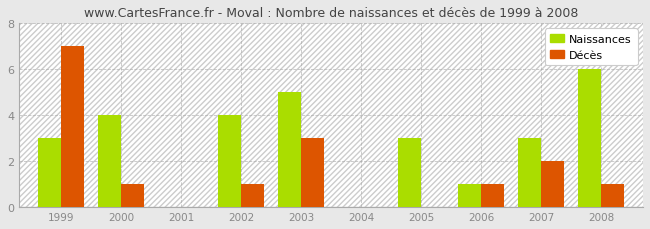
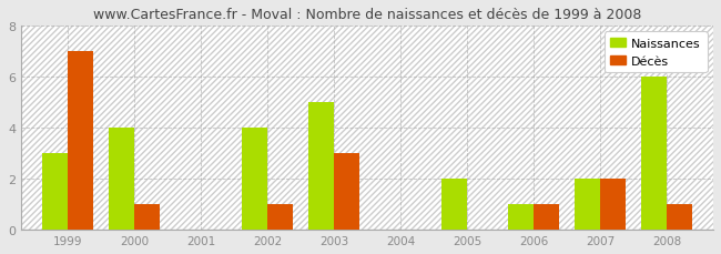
Naissances/2005: 3 -> 2
Naissances/2007: 3 -> 2
